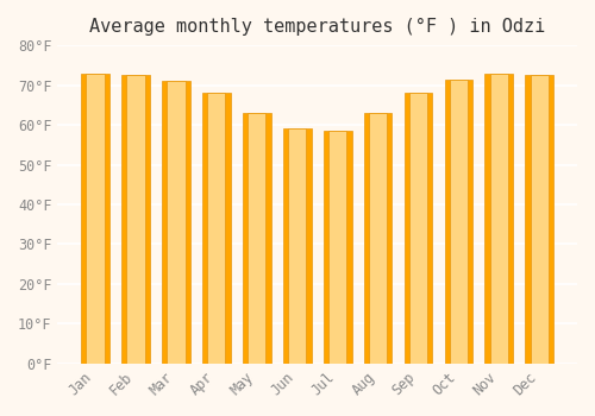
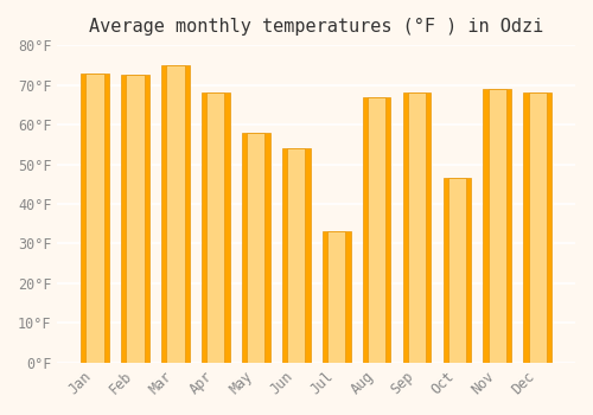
Mar: 71.0°F -> 75.0°F
May: 63.0°F -> 58.0°F
Jun: 59.0°F -> 54.0°F
Jul: 58.5°F -> 33.0°F
Aug: 63.0°F -> 67.0°F
Oct: 71.5°F -> 46.5°F
Nov: 73.0°F -> 69.0°F
Dec: 72.5°F -> 68.0°F
